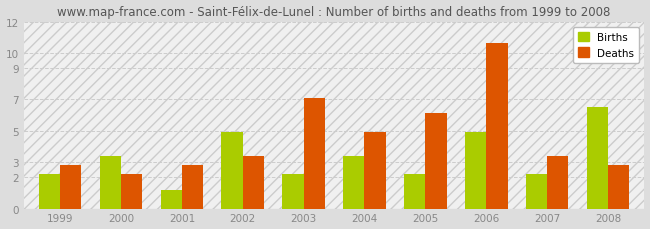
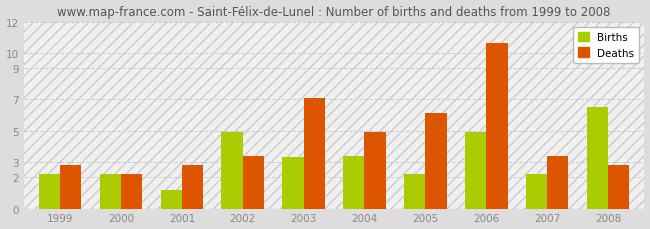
Births/2000: 3.4 -> 2.2
Births/2003: 2.2 -> 3.3
